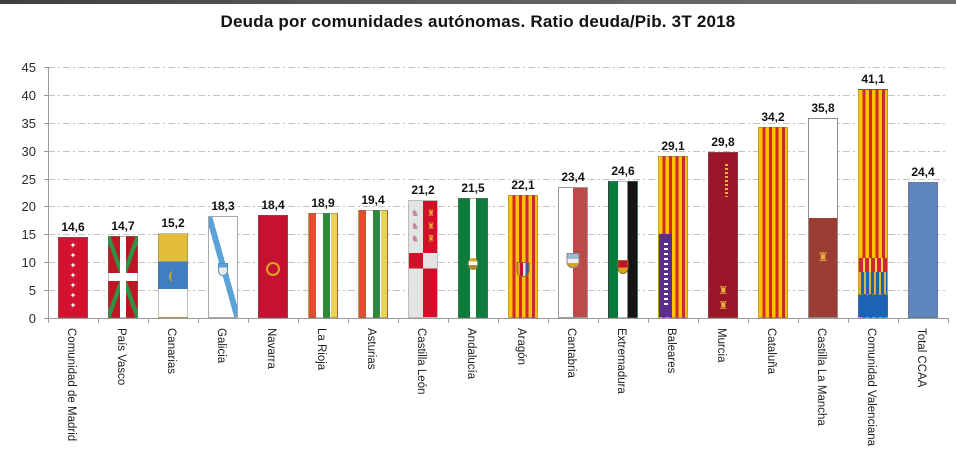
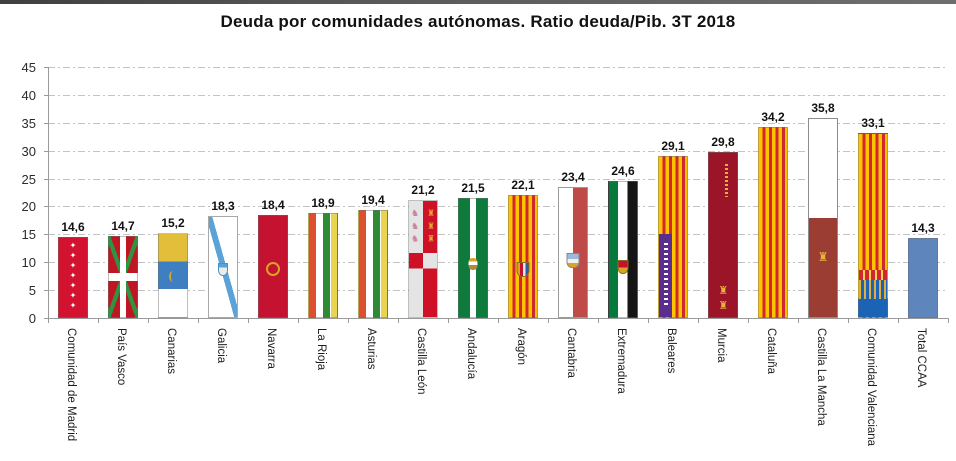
Comunidad Valenciana: 41,1 -> 33,1
Total CCAA: 24,4 -> 14,3
